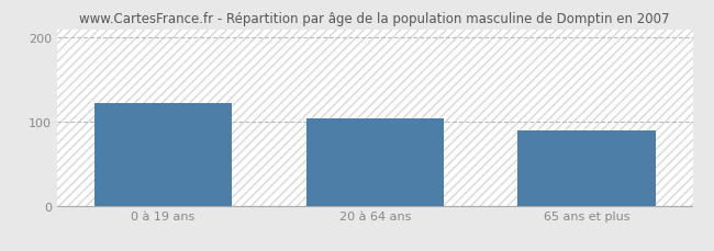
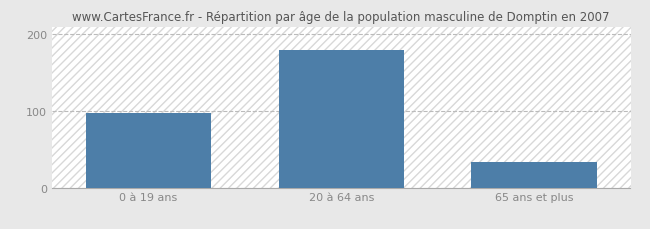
0 à 19 ans: 122 -> 97
20 à 64 ans: 104 -> 180
65 ans et plus: 90 -> 33
